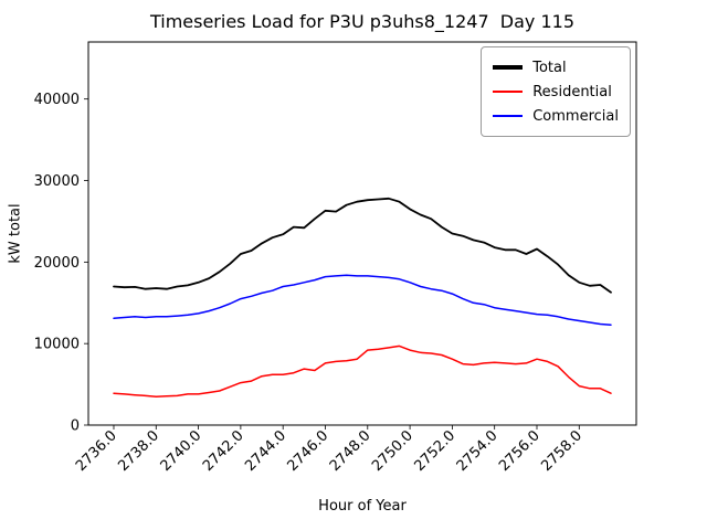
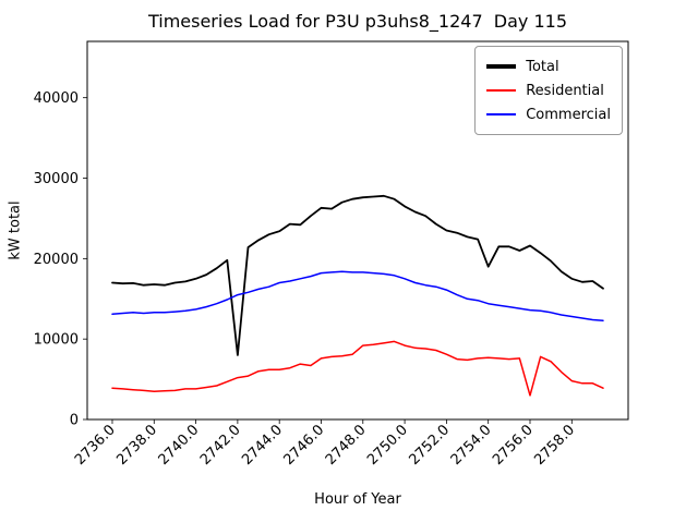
Total/2742.0: 21000 -> 8000
Total/2754.0: 22000 -> 19000
Residential/2756.0: 8000 -> 3000
